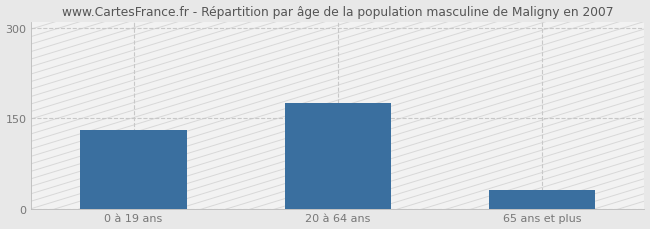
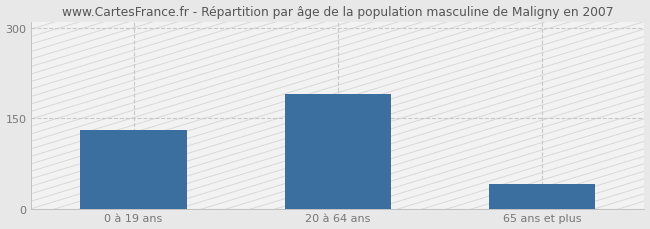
20 à 64 ans: 175 -> 190
65 ans et plus: 30 -> 40
